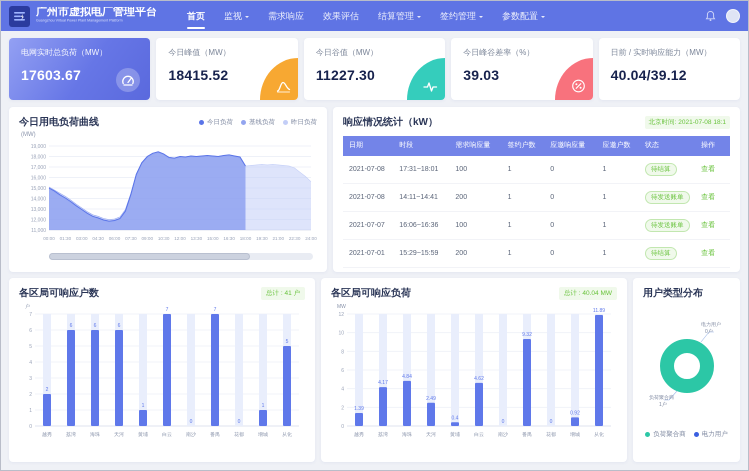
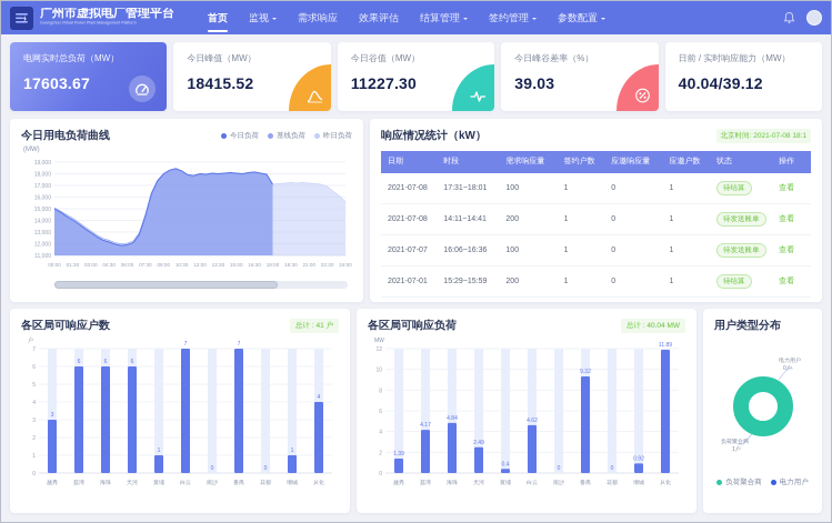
各区局可响应户数/越秀: 2 -> 3
各区局可响应户数/从化: 5 -> 4
